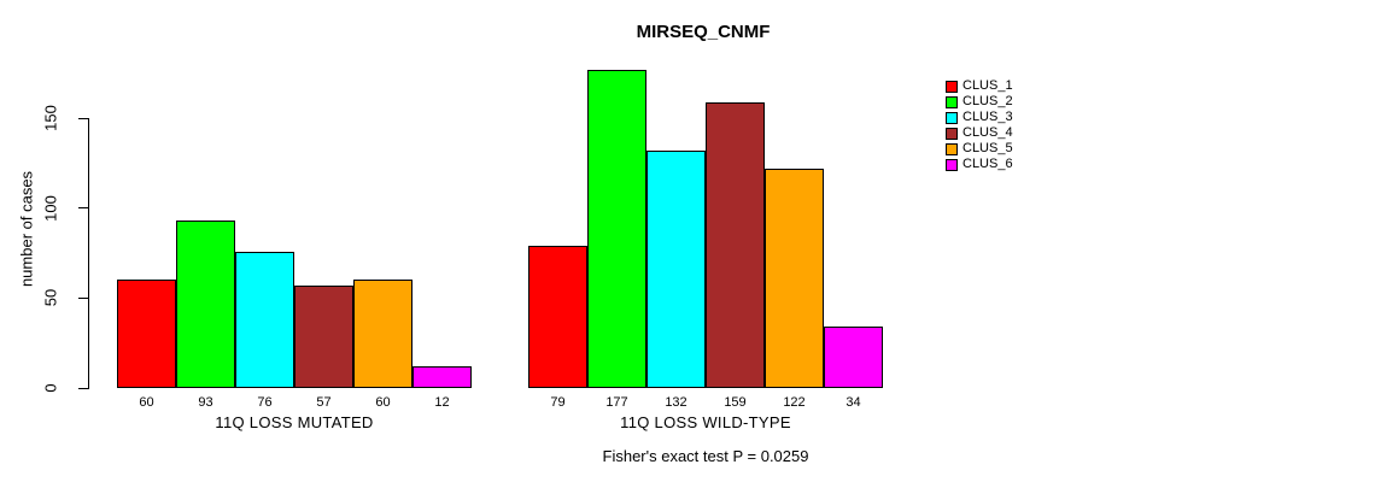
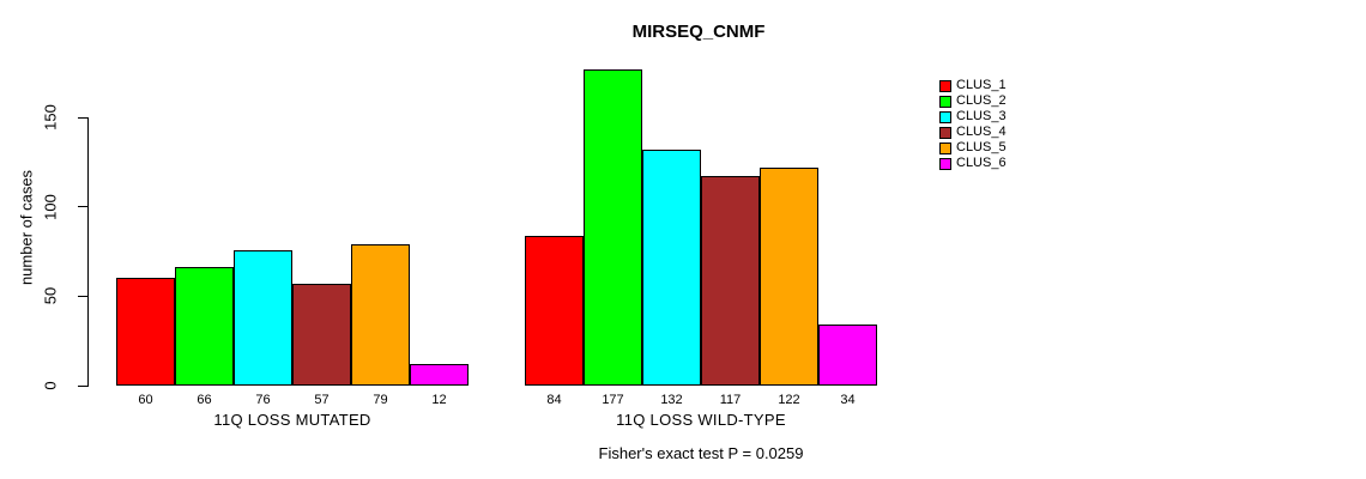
CLUS_2/11Q LOSS MUTATED: 93 -> 66
CLUS_5/11Q LOSS MUTATED: 60 -> 79
CLUS_1/11Q LOSS WILD-TYPE: 79 -> 84
CLUS_4/11Q LOSS WILD-TYPE: 159 -> 117
